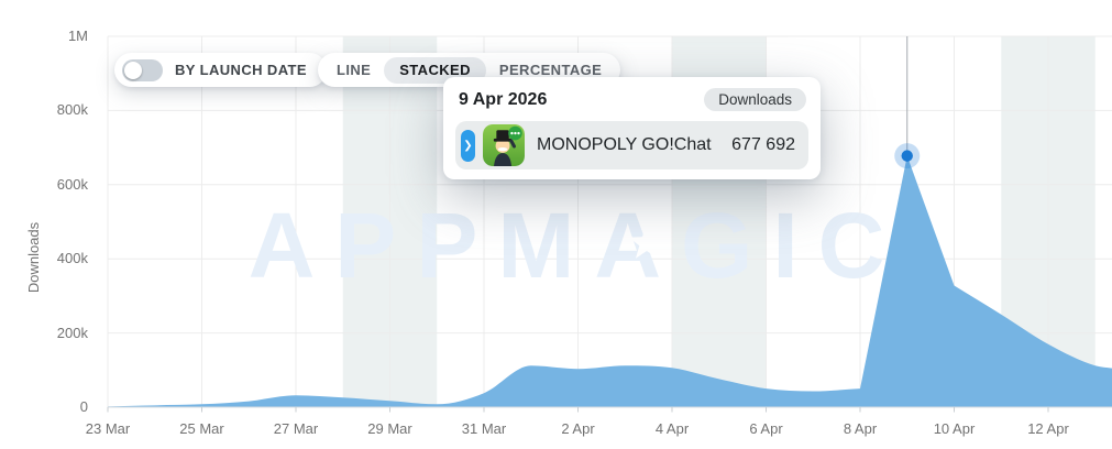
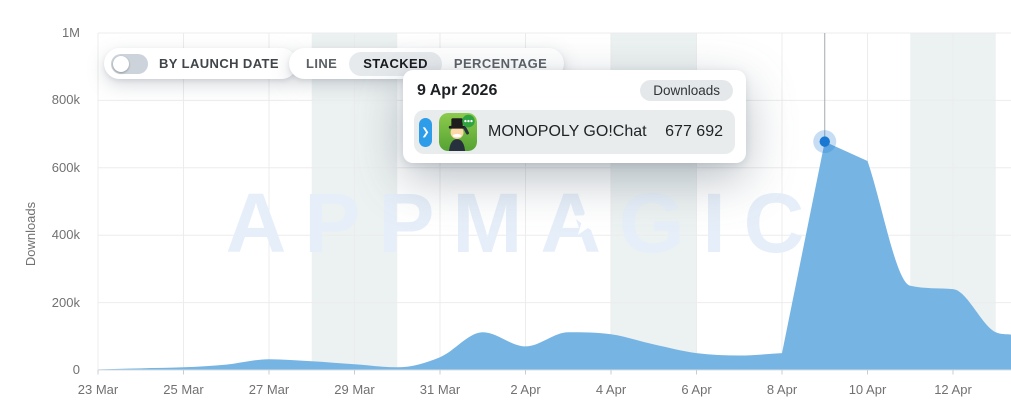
2 Apr: 100k -> 70k
10 Apr: 330k -> 620k
12 Apr: 170k -> 240k
